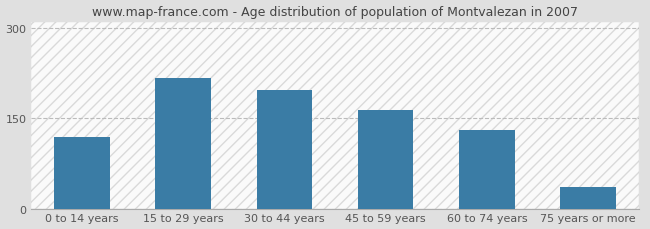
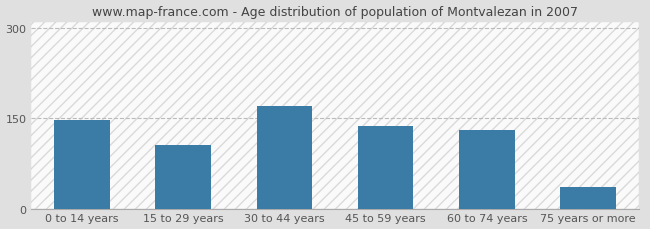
0 to 14 years: 118 -> 147
15 to 29 years: 216 -> 105
30 to 44 years: 196 -> 170
45 to 59 years: 164 -> 137
